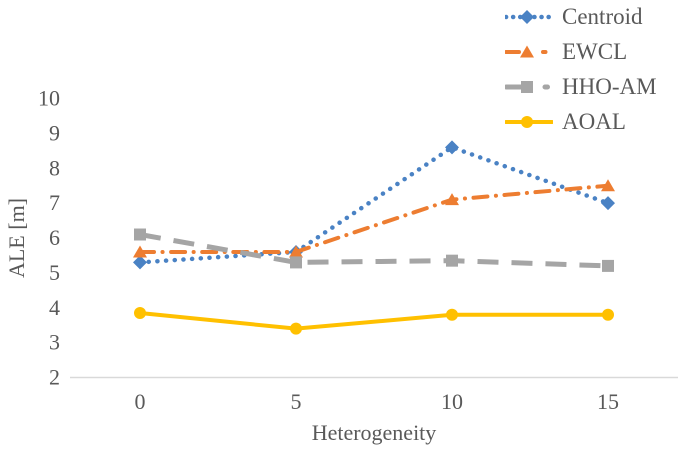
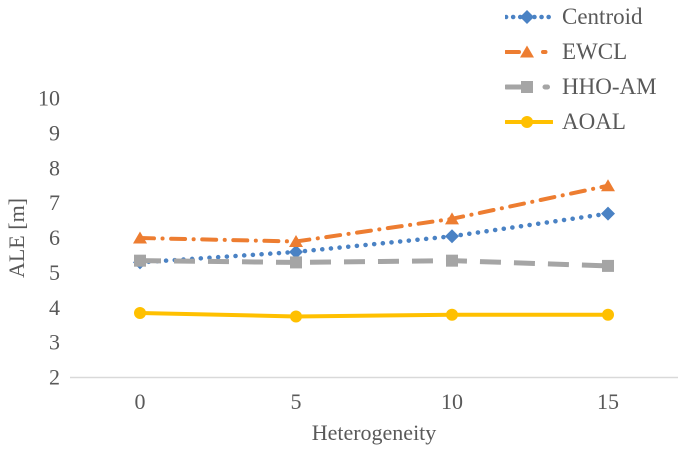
EWCL/0: 5.6 -> 6.0
HHO-AM/0: 6.1 -> 5.3
EWCL/5: 5.6 -> 5.9
AOAL/5: 3.4 -> 3.8
Centroid/10: 8.6 -> 6.0
EWCL/10: 7.1 -> 6.5
Centroid/15: 7.0 -> 6.7
